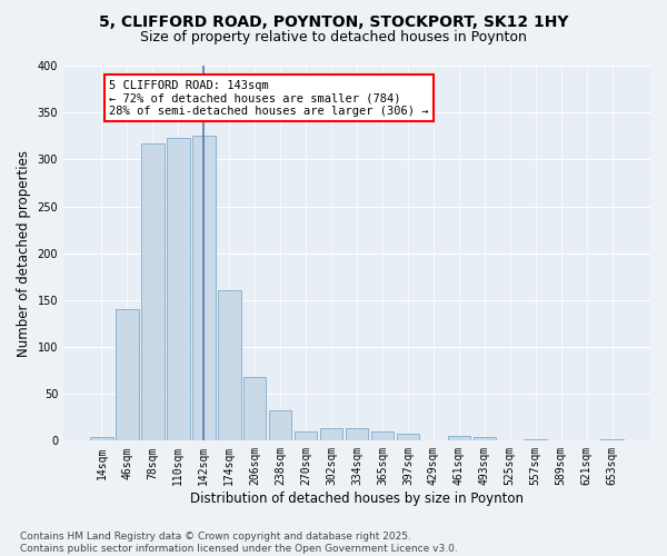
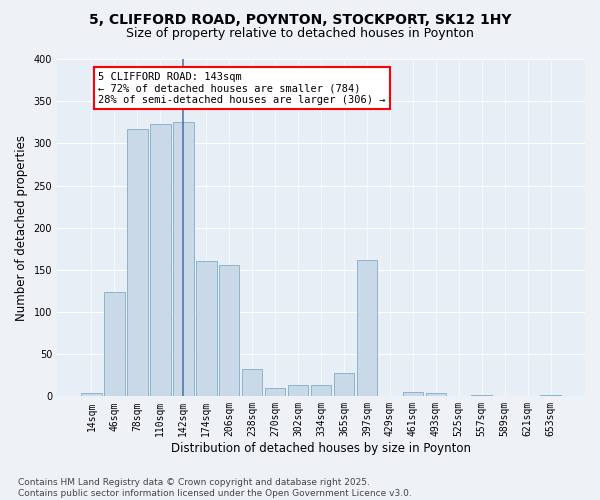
46sqm: 140 -> 124
206sqm: 68 -> 156
365sqm: 10 -> 28
397sqm: 7 -> 162
